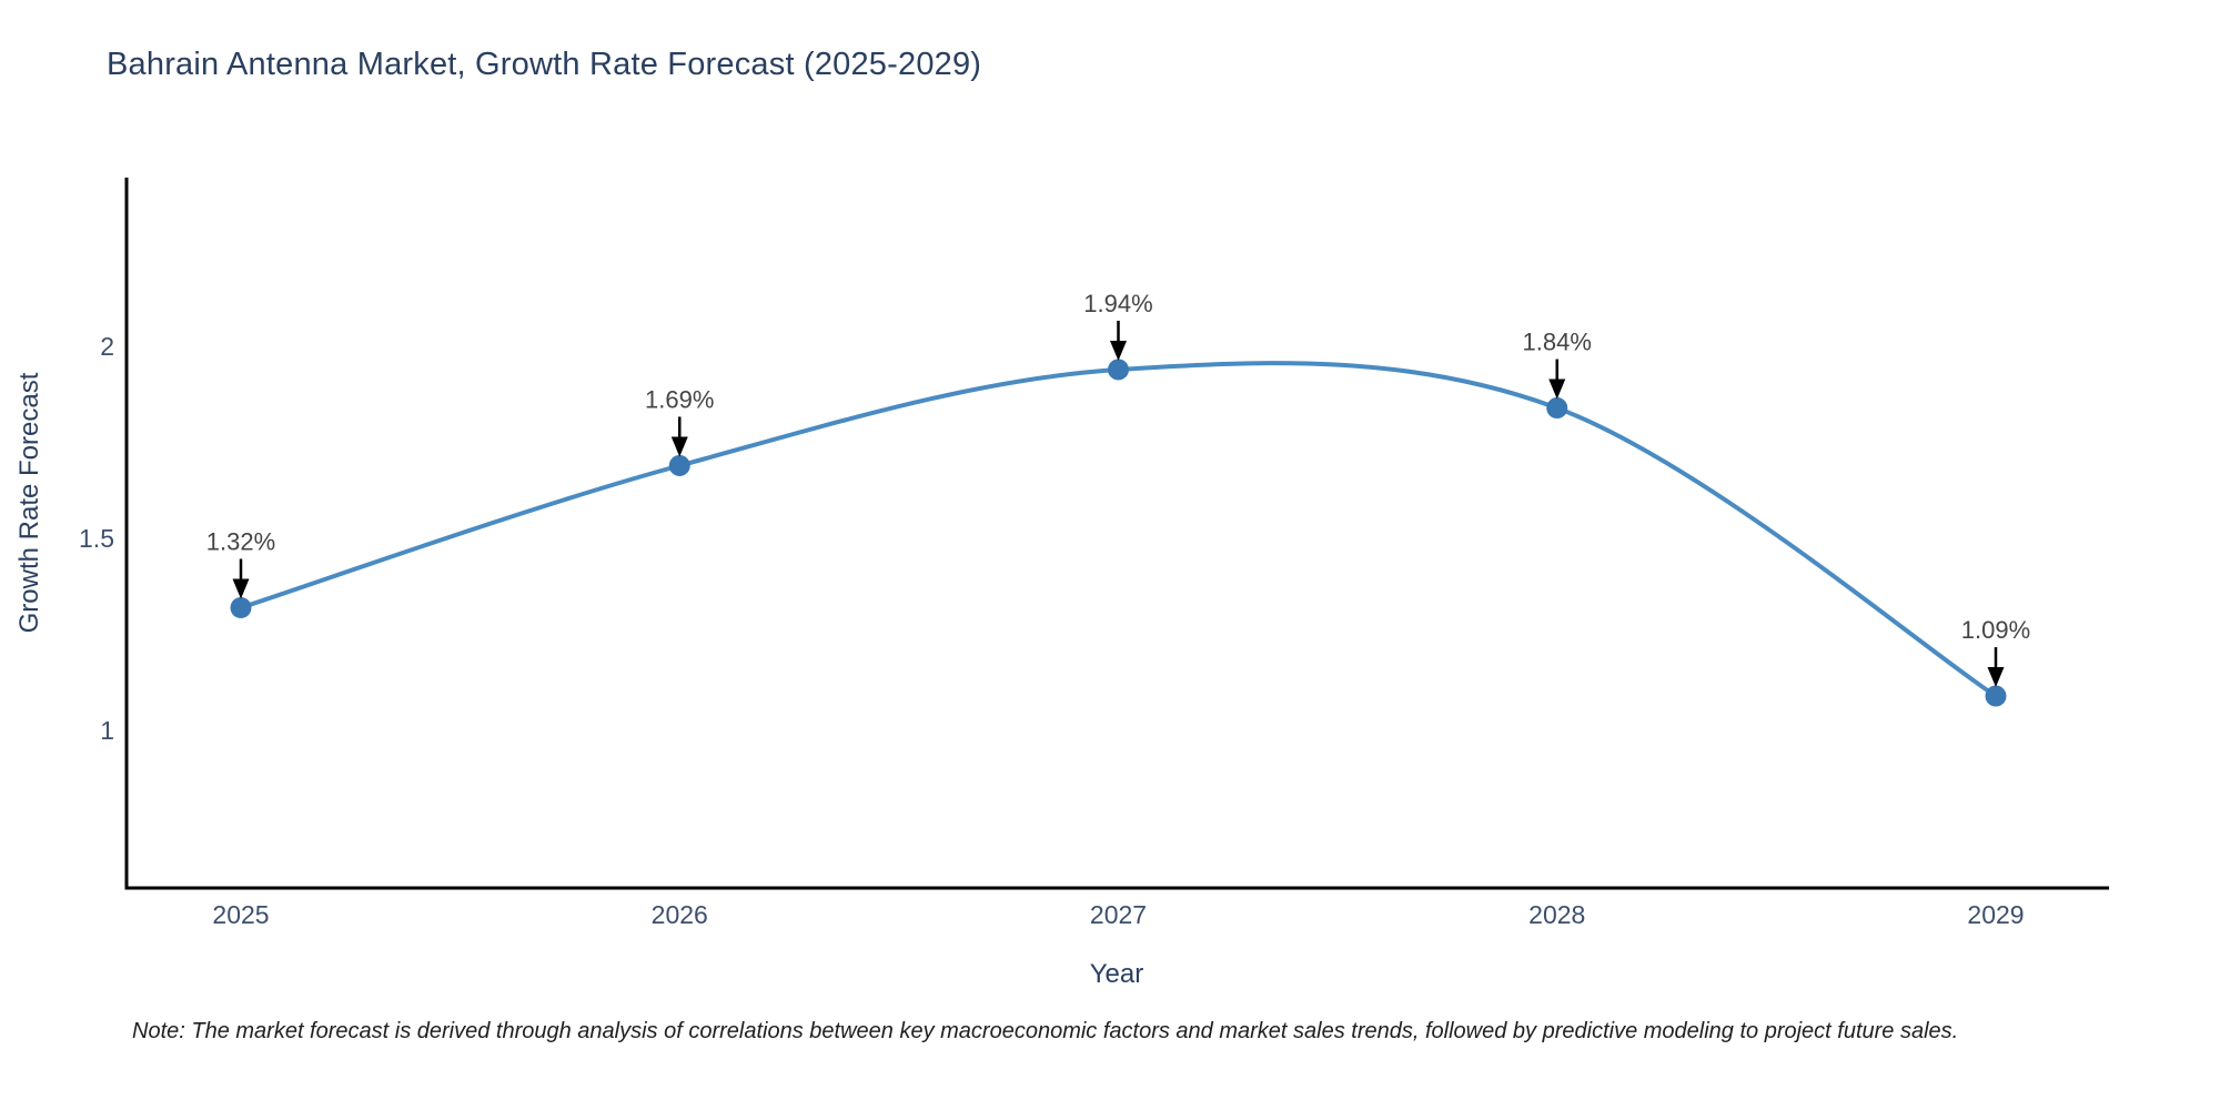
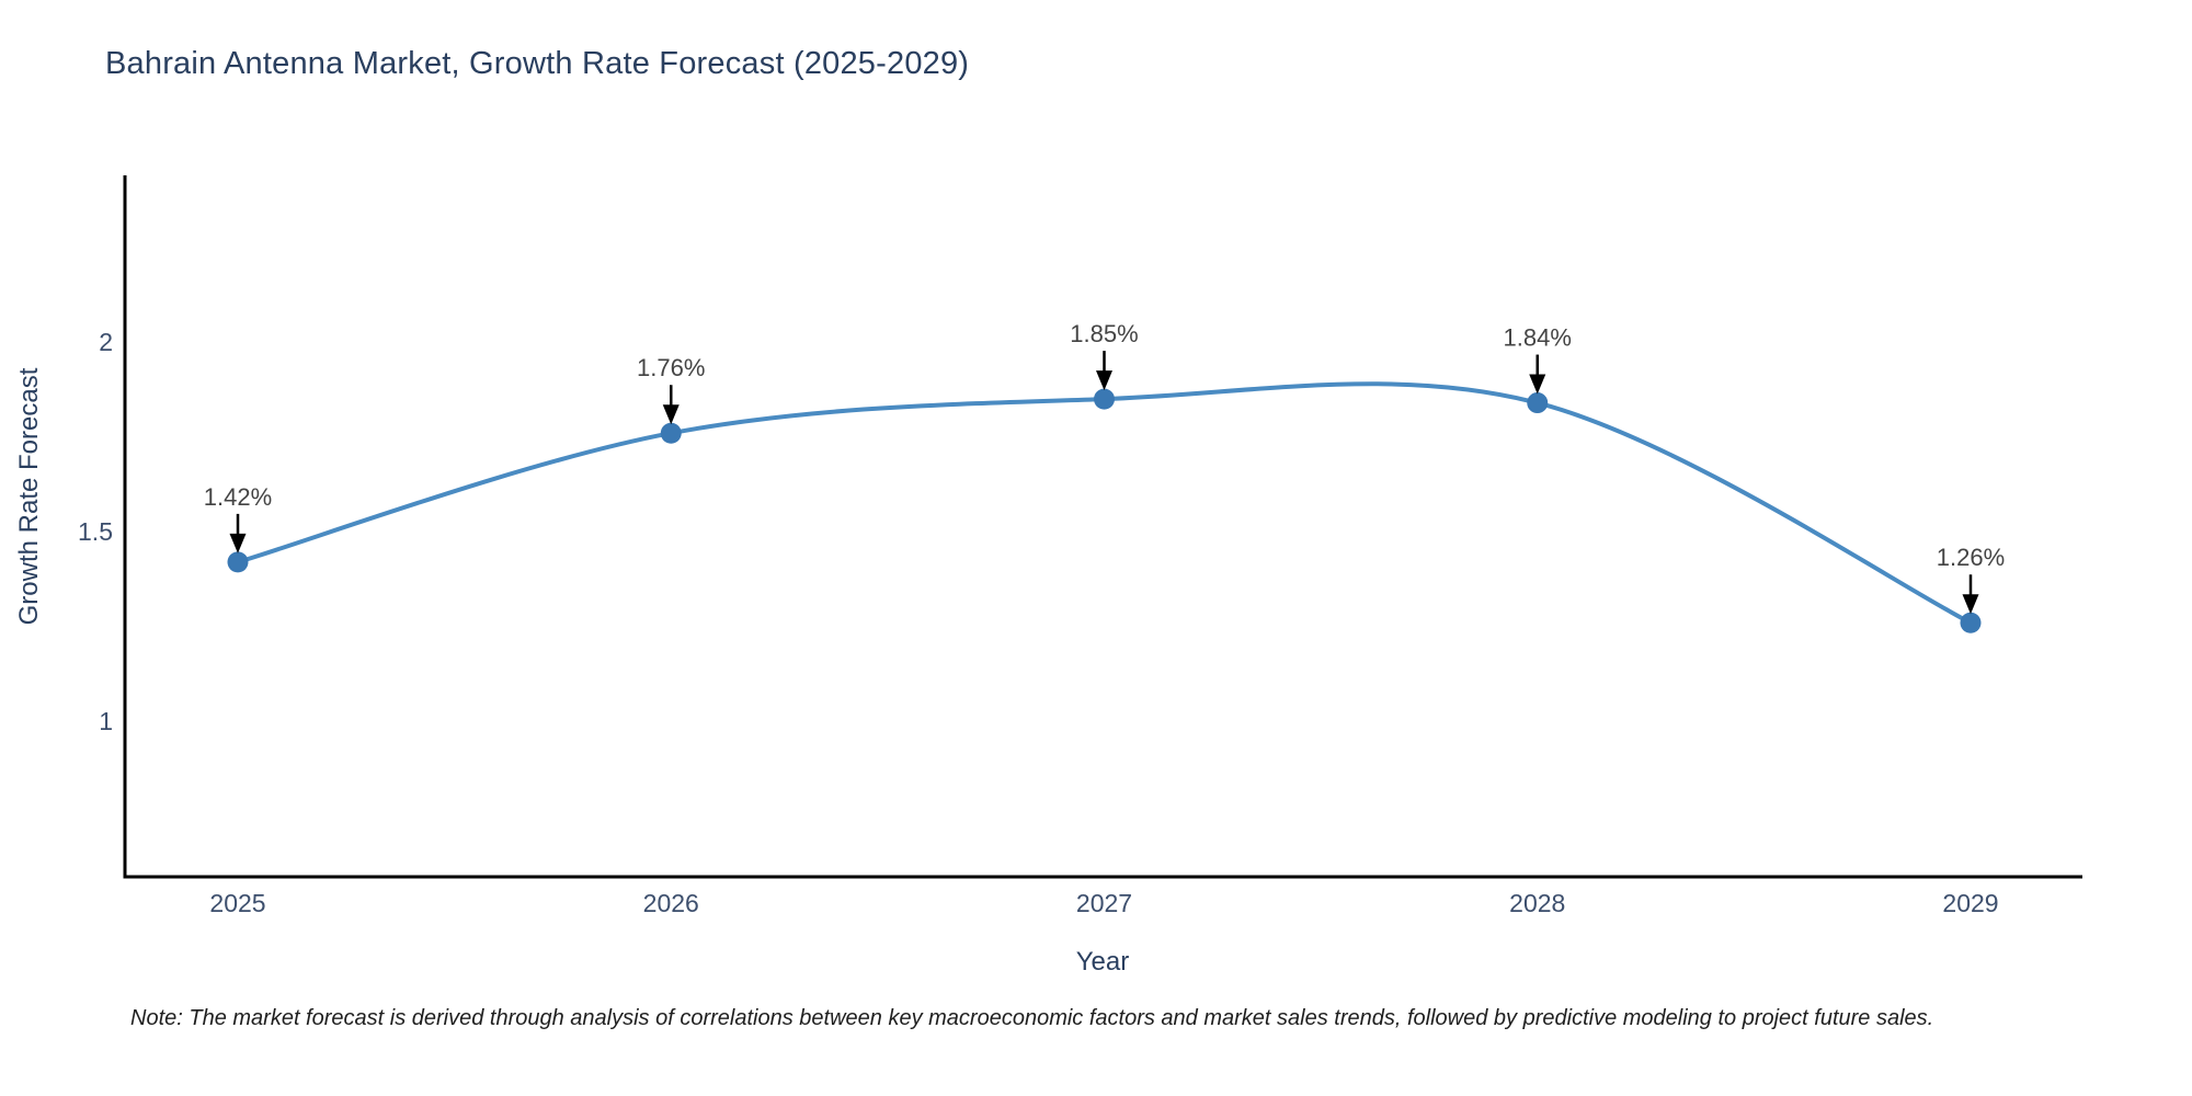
2025: 1.32% -> 1.42%
2026: 1.69% -> 1.76%
2027: 1.94% -> 1.85%
2029: 1.09% -> 1.26%
